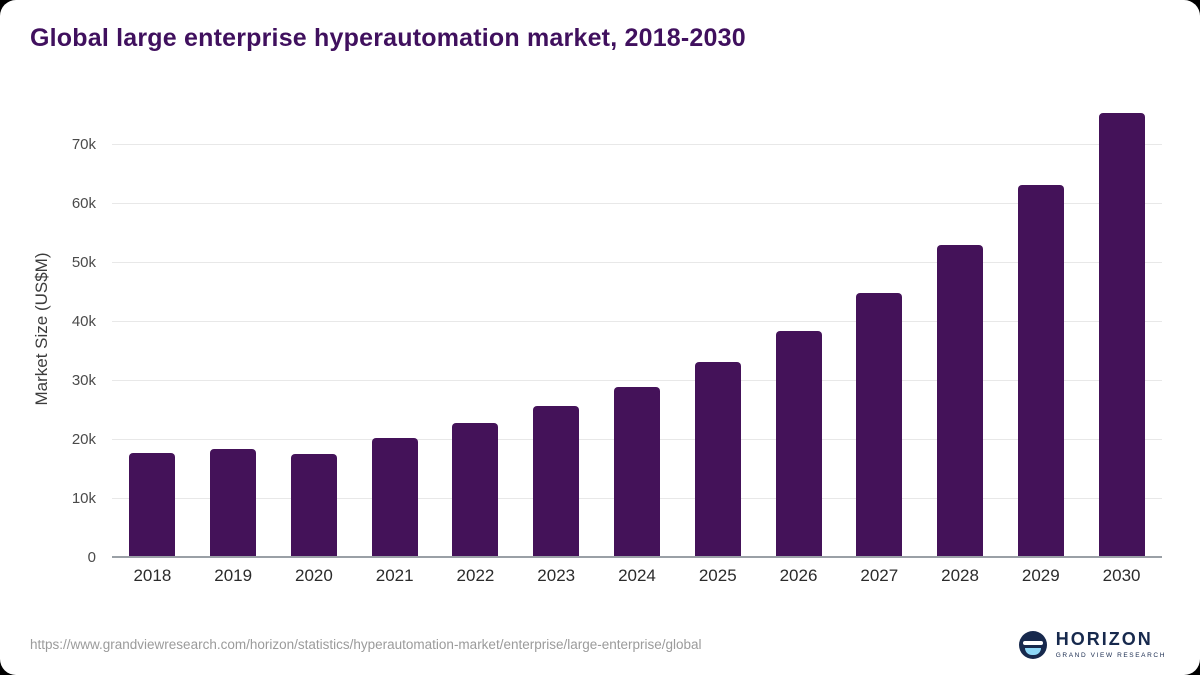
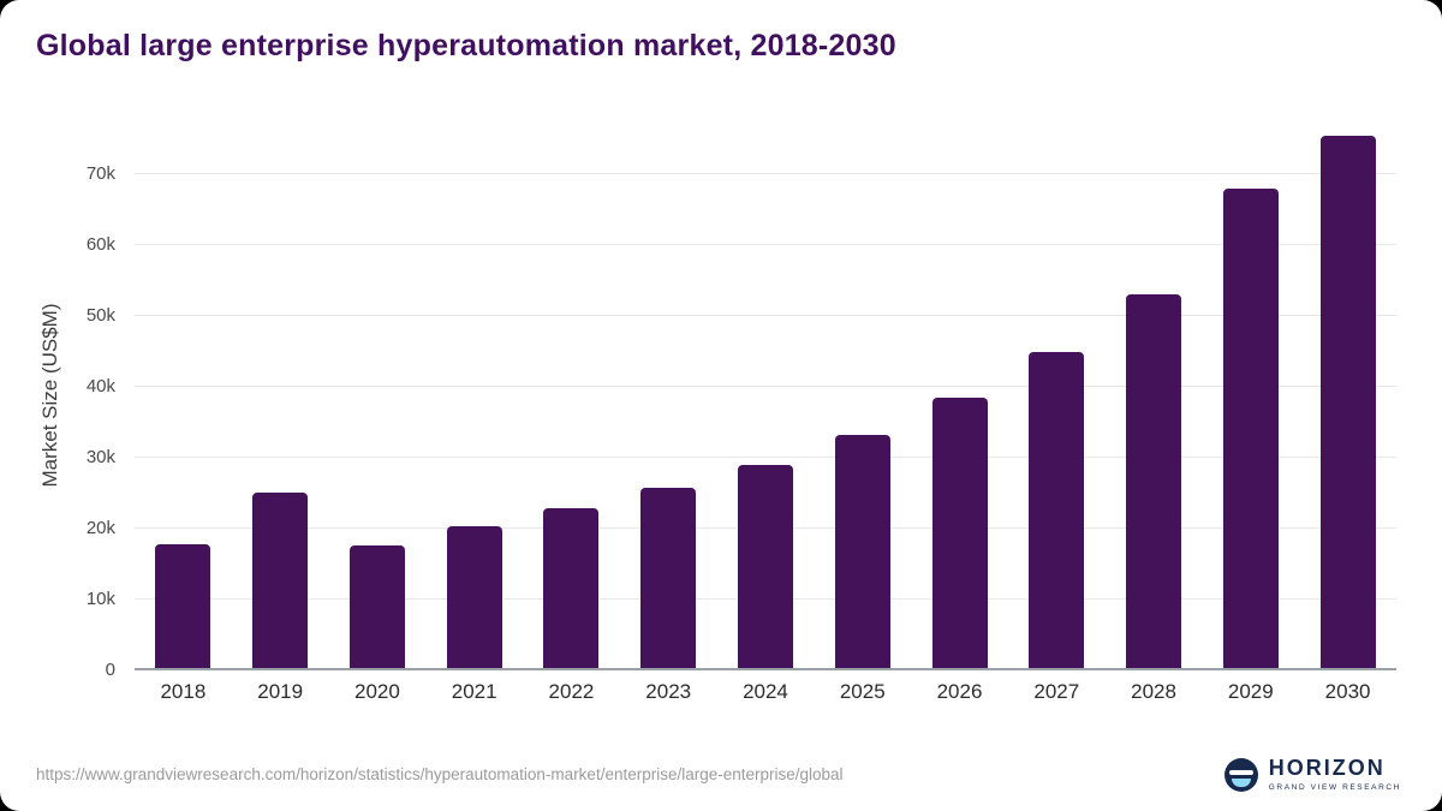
2019: 18k -> 25k
2029: 63k -> 68k
